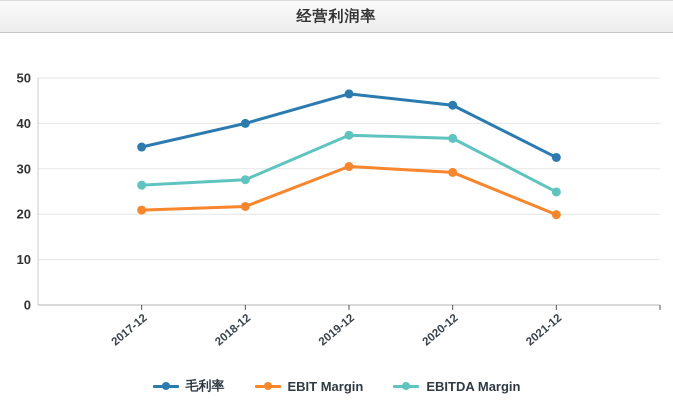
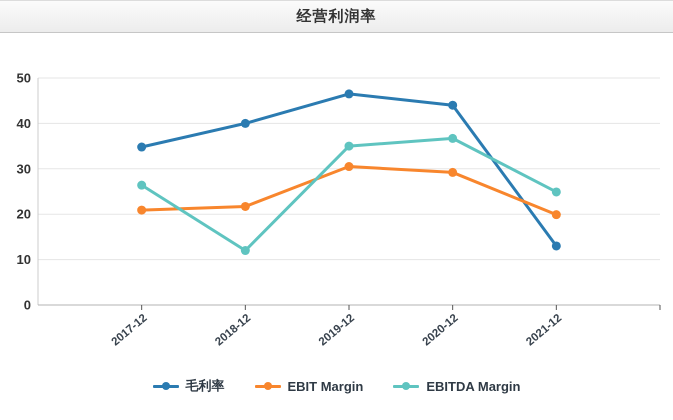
EBITDA Margin/2018-12: 28 -> 12
EBITDA Margin/2019-12: 37 -> 35
毛利率/2021-12: 32 -> 13
